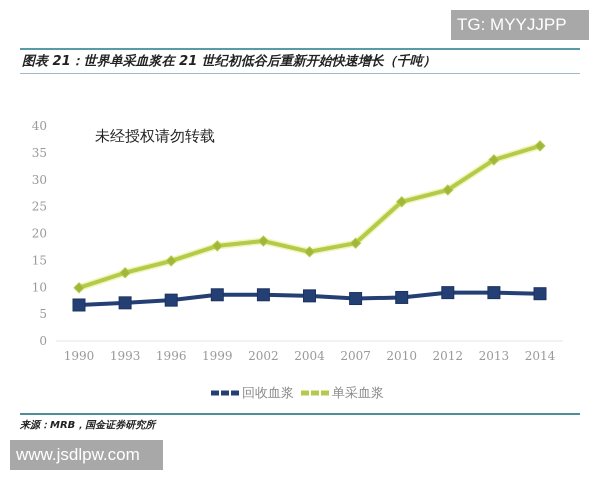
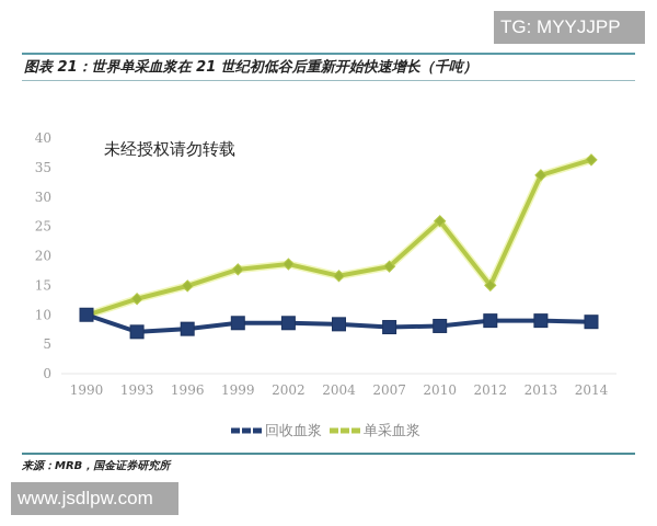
回收血浆/1990: 7 -> 10
单采血浆/2012: 28 -> 15
